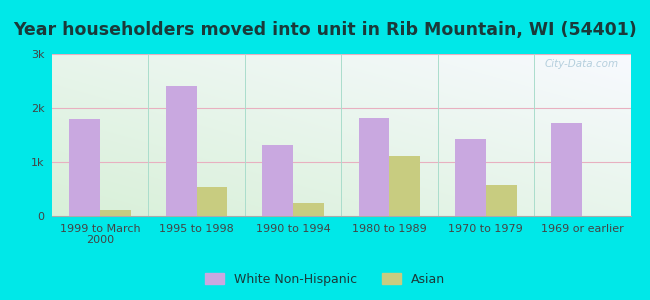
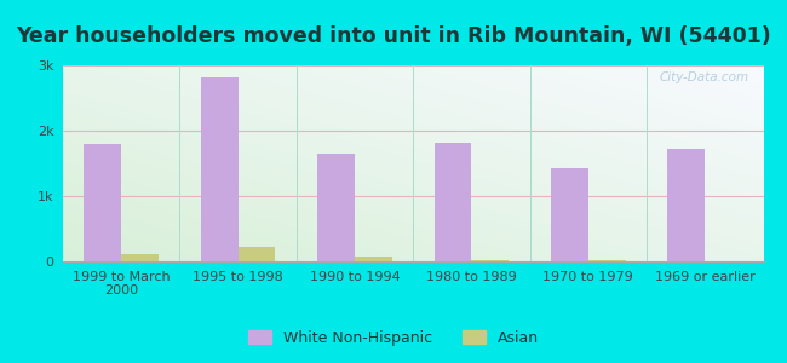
White Non-Hispanic/1995 to 1998: 2.40k -> 2.82k
Asian/1995 to 1998: 0.54k -> 0.23k
White Non-Hispanic/1990 to 1994: 1.32k -> 1.65k
Asian/1990 to 1994: 0.24k -> 0.08k
Asian/1980 to 1989: 1.12k -> 0.02k
Asian/1970 to 1979: 0.58k -> 0.01k
